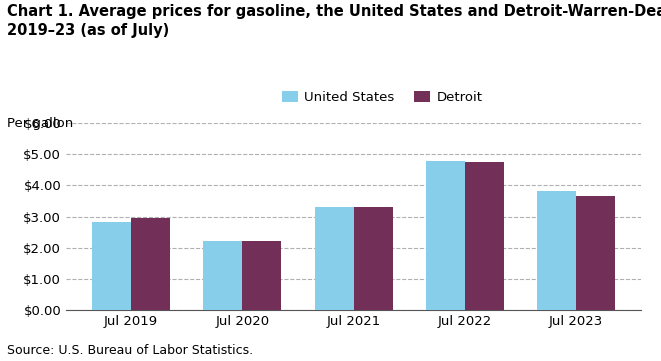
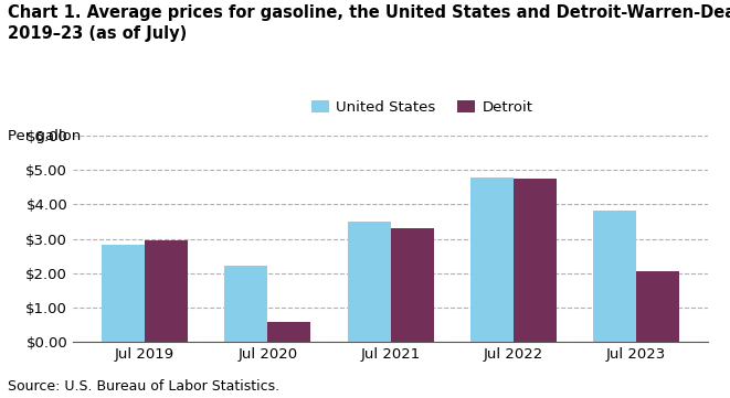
Detroit/Jul 2020: $2.22 -> $0.60
United States/Jul 2021: $3.30 -> $3.50
Detroit/Jul 2023: $3.67 -> $2.05
